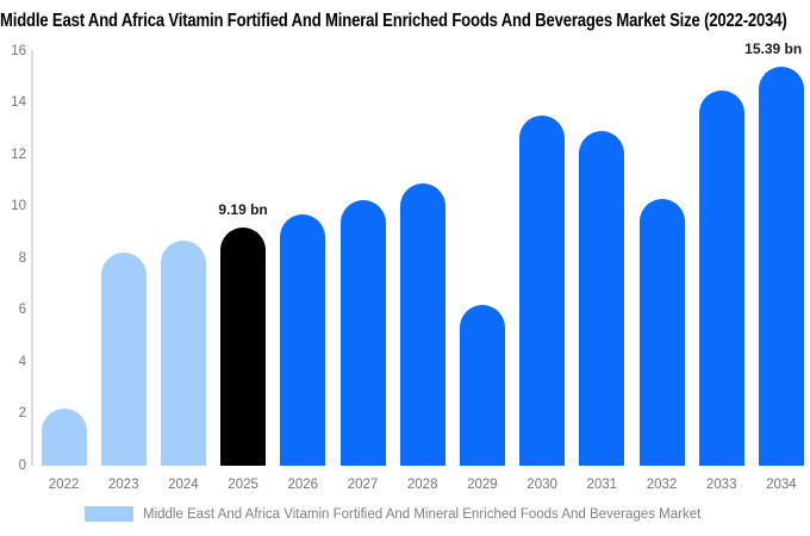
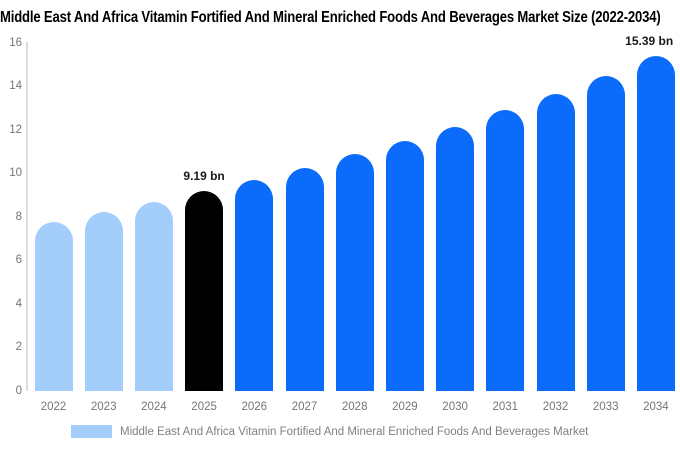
2022: 2.2 -> 7.8
2029: 6.2 -> 11.5
2030: 13.5 -> 12.2
2032: 10.3 -> 13.7
